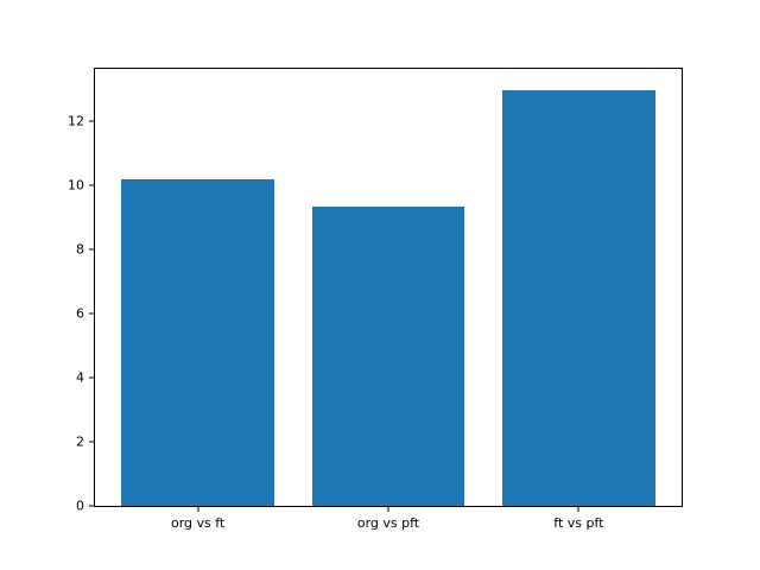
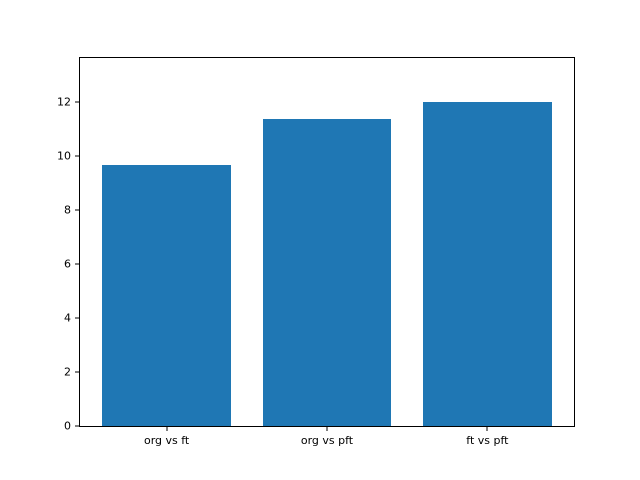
org vs ft: 10.2 -> 9.7
org vs pft: 9.3 -> 11.4
ft vs pft: 13.0 -> 12.0
